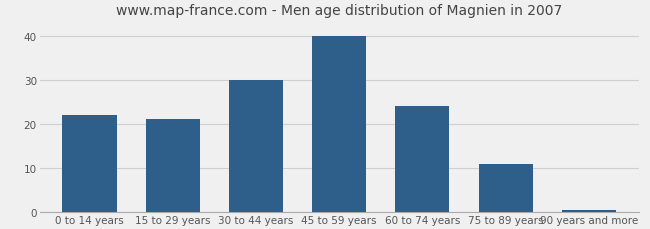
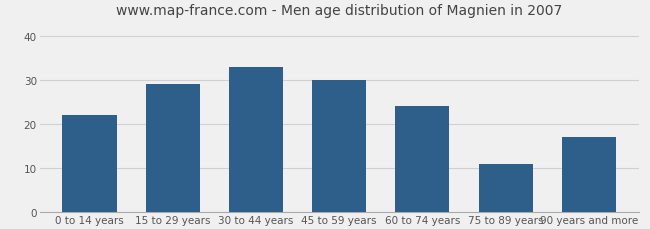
15 to 29 years: 21.0 -> 29.0
30 to 44 years: 30.0 -> 33.0
45 to 59 years: 40.0 -> 30.0
90 years and more: 0.5 -> 17.0
